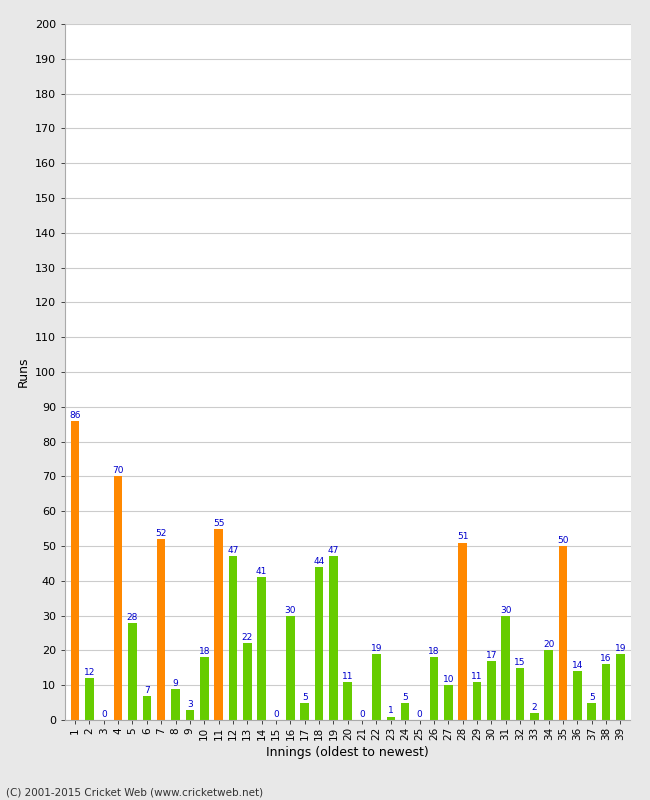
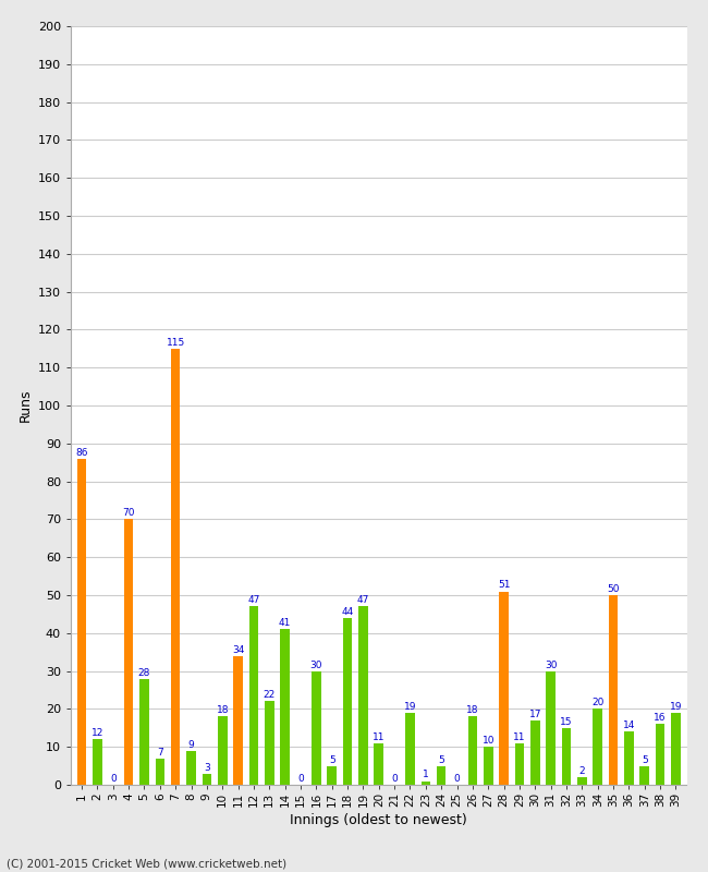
7: 52 -> 115
11: 55 -> 34
